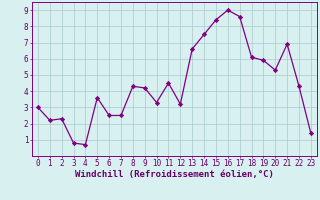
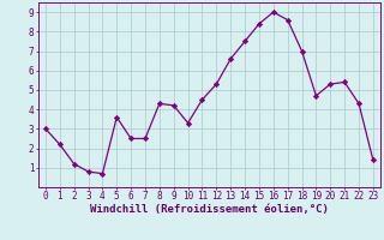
2: 2.3 -> 1.2
12: 3.2 -> 5.3
18: 6.1 -> 7.0
19: 5.9 -> 4.7
21: 6.9 -> 5.4
